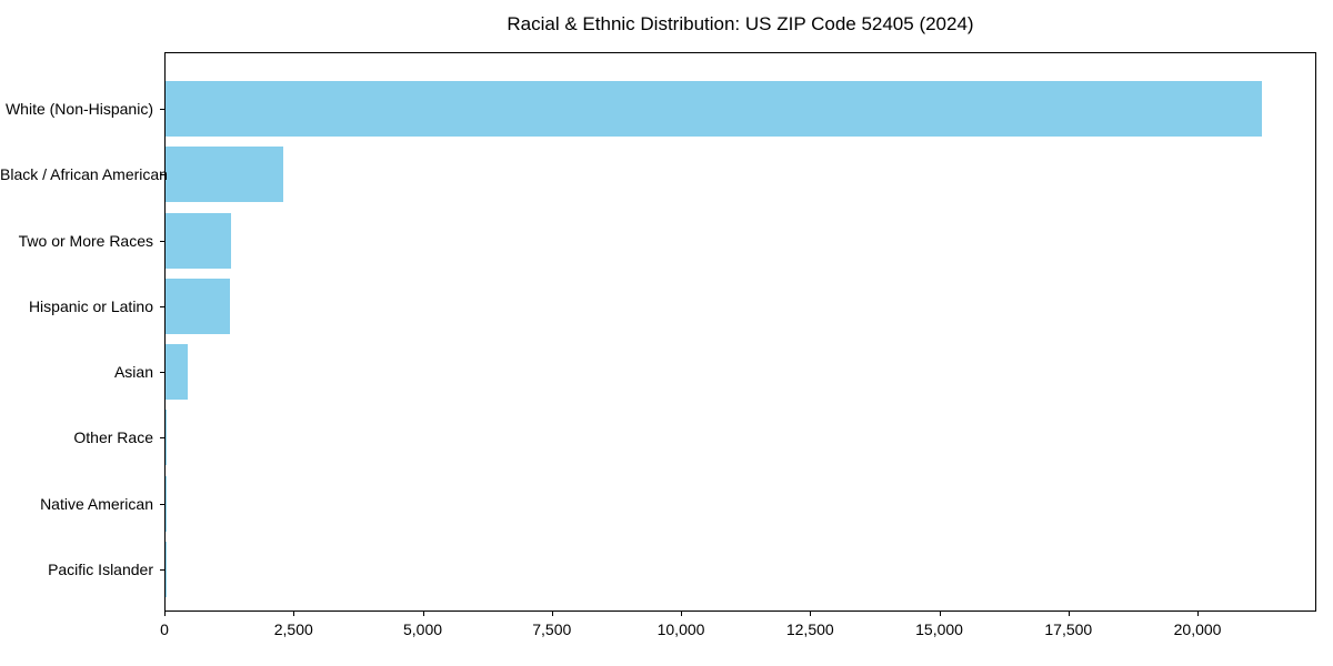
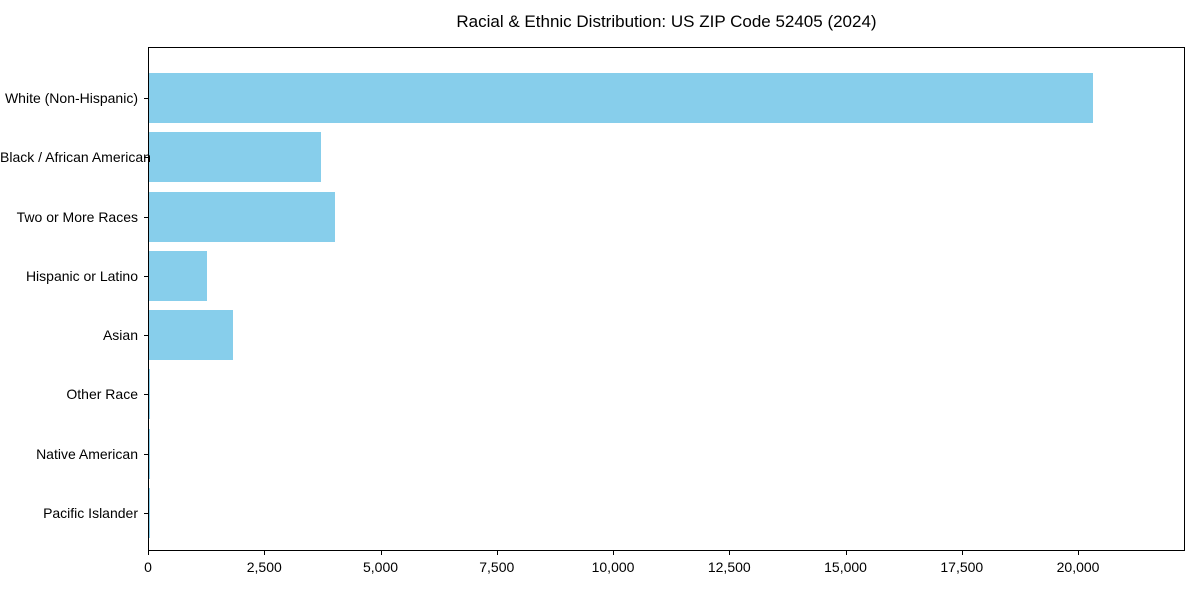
White (Non-Hispanic): 21200 -> 20300
Black / African American: 2300 -> 3700
Two or More Races: 1300 -> 4000
Asian: 400 -> 1800
